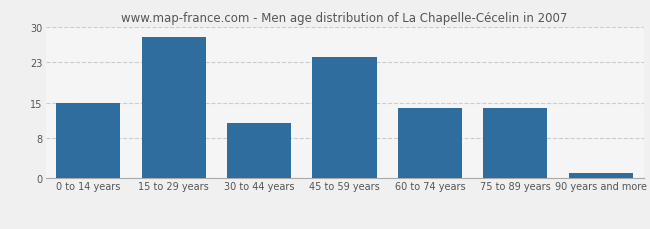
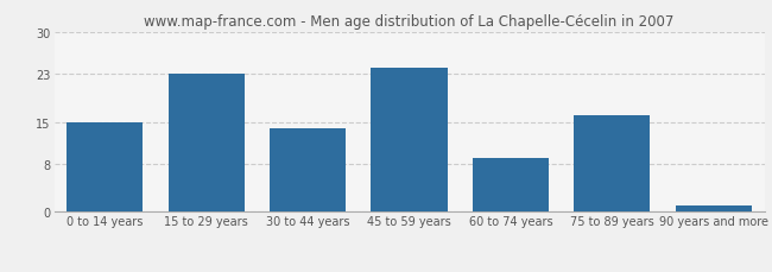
15 to 29 years: 28 -> 23
30 to 44 years: 11 -> 14
60 to 74 years: 14 -> 9
75 to 89 years: 14 -> 16
